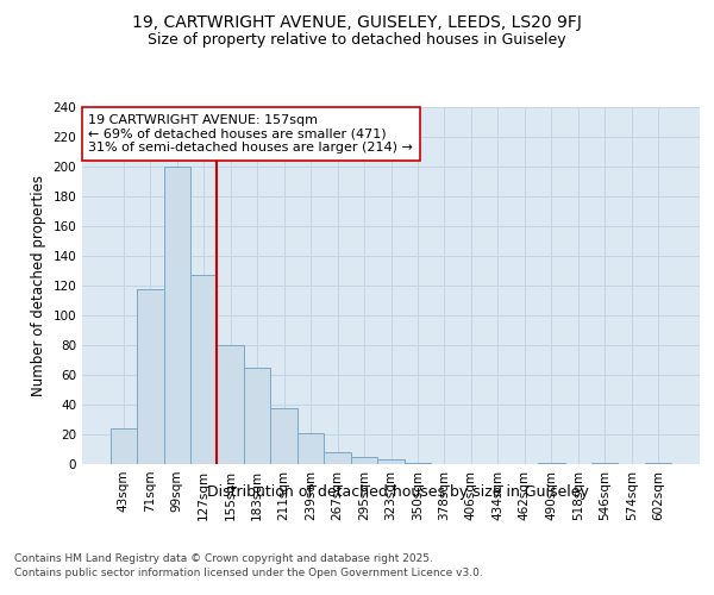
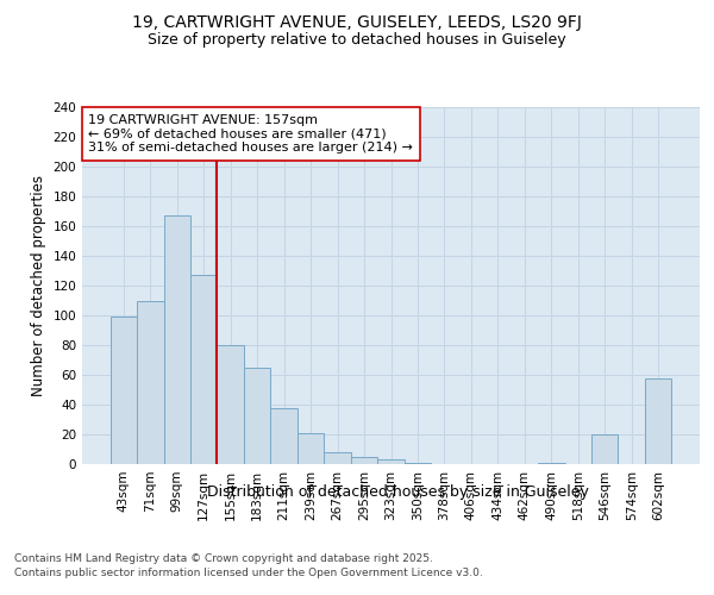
43sqm: 24 -> 99
71sqm: 118 -> 110
99sqm: 200 -> 167
546sqm: 1 -> 20
602sqm: 1 -> 58
